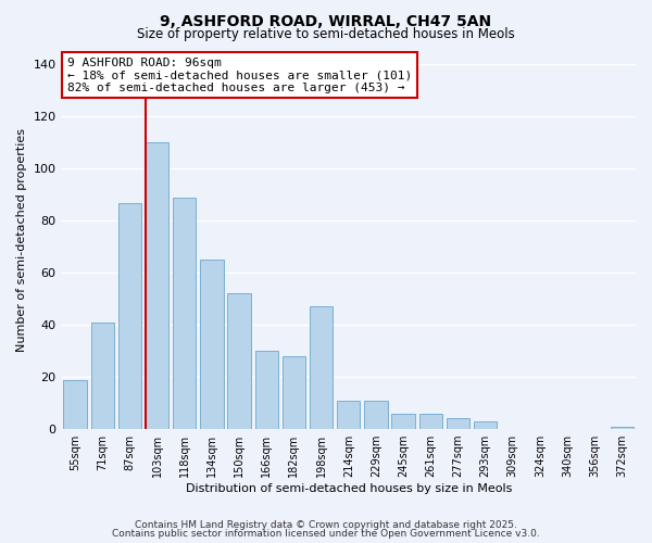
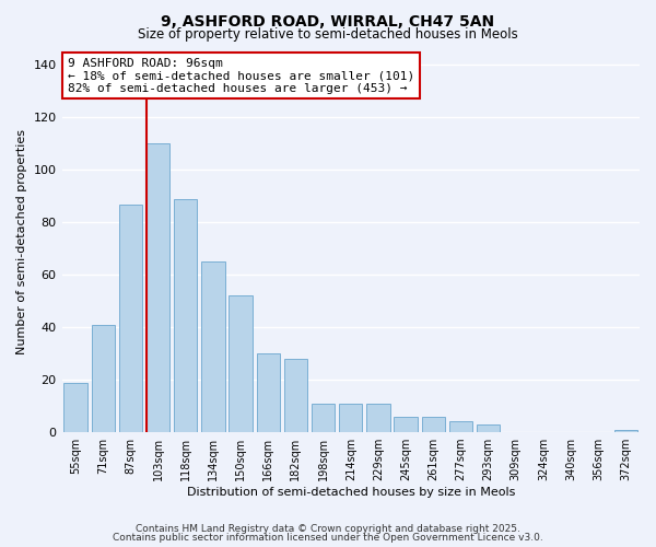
198sqm: 47 -> 11
